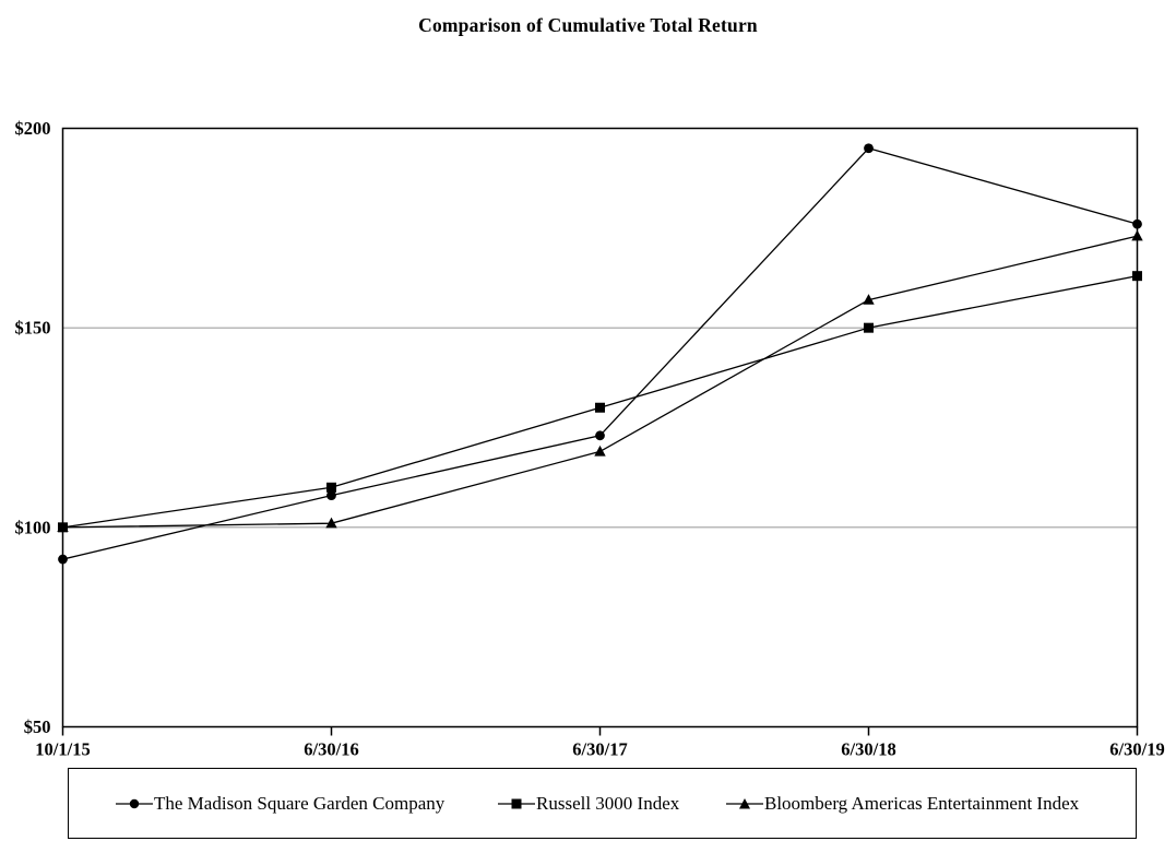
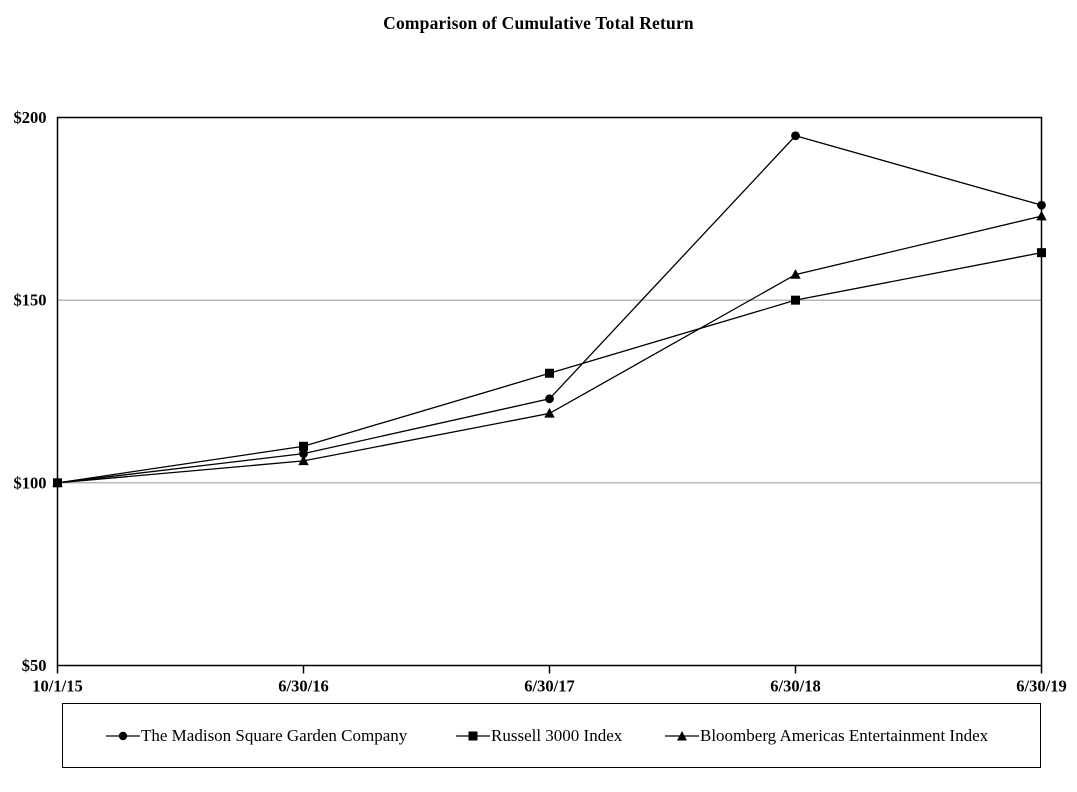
The Madison Square Garden Company/10/1/15: $92 -> $100
Bloomberg Americas Entertainment Index/6/30/16: $101 -> $106
